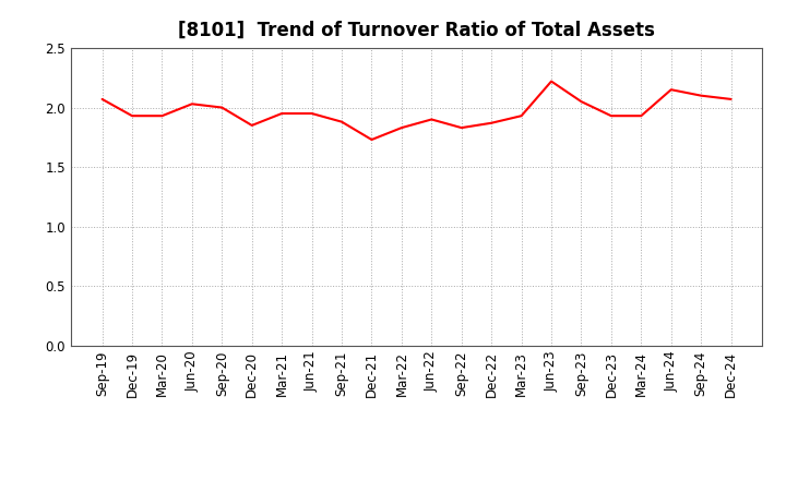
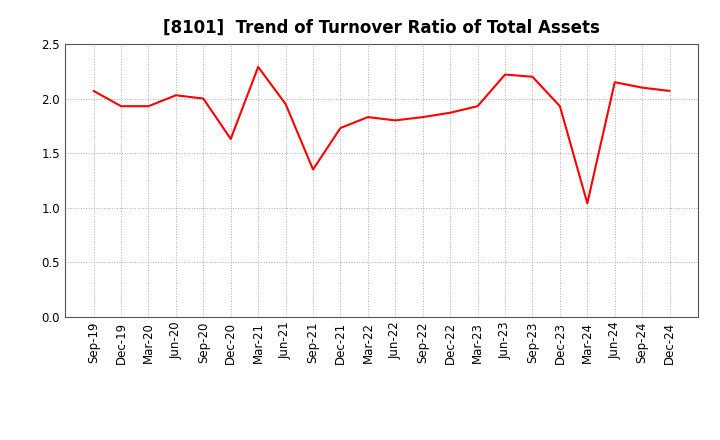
Dec-20: 1.85 -> 1.63
Mar-21: 1.95 -> 2.29
Sep-21: 1.88 -> 1.35
Jun-22: 1.90 -> 1.80
Sep-23: 2.05 -> 2.20
Mar-24: 1.93 -> 1.04
